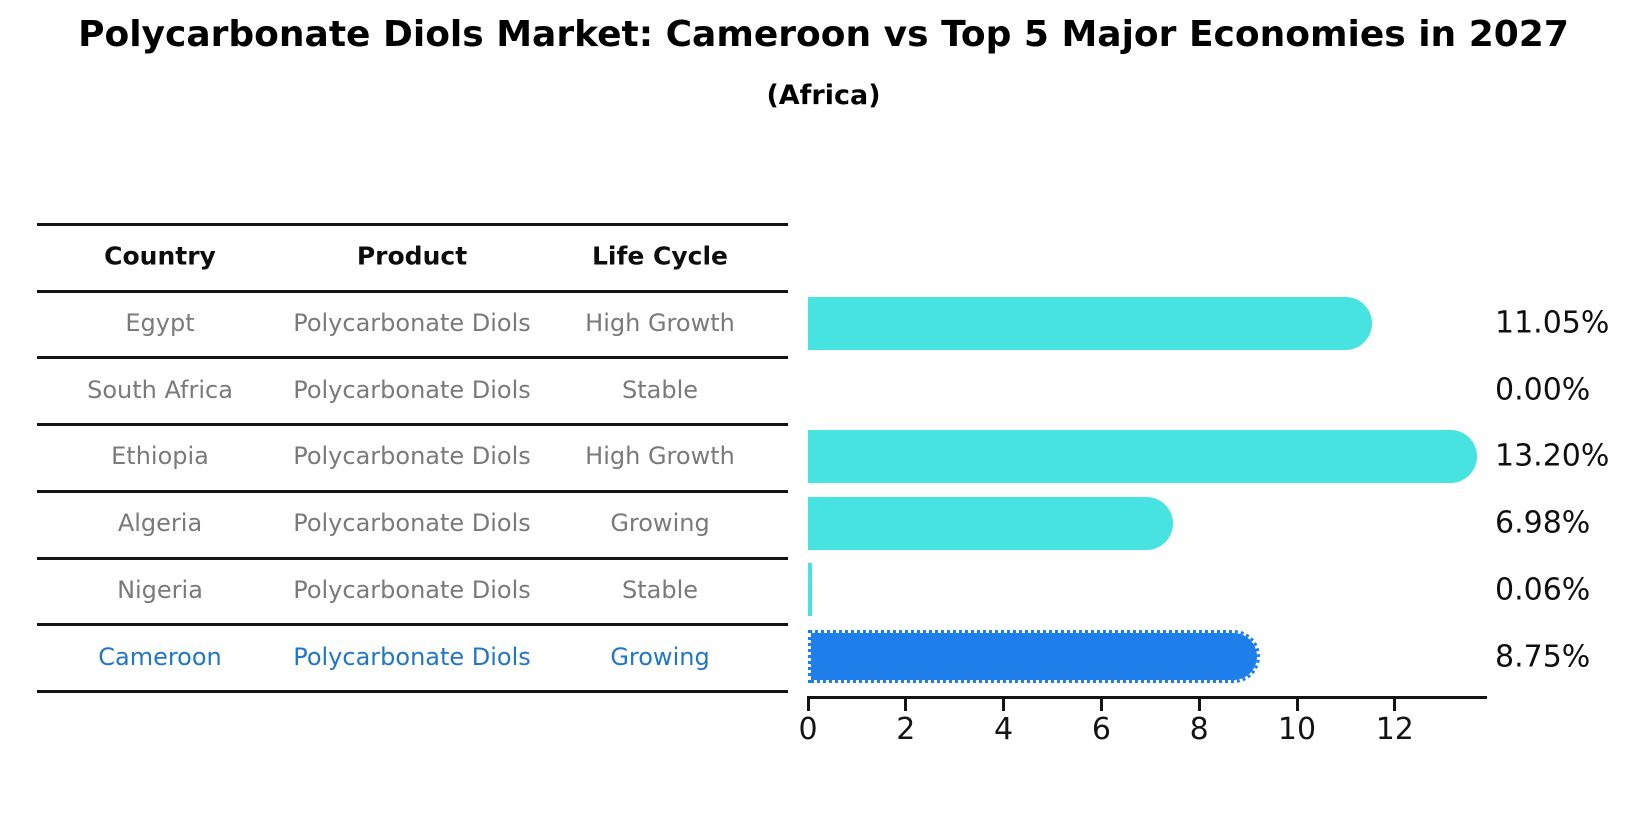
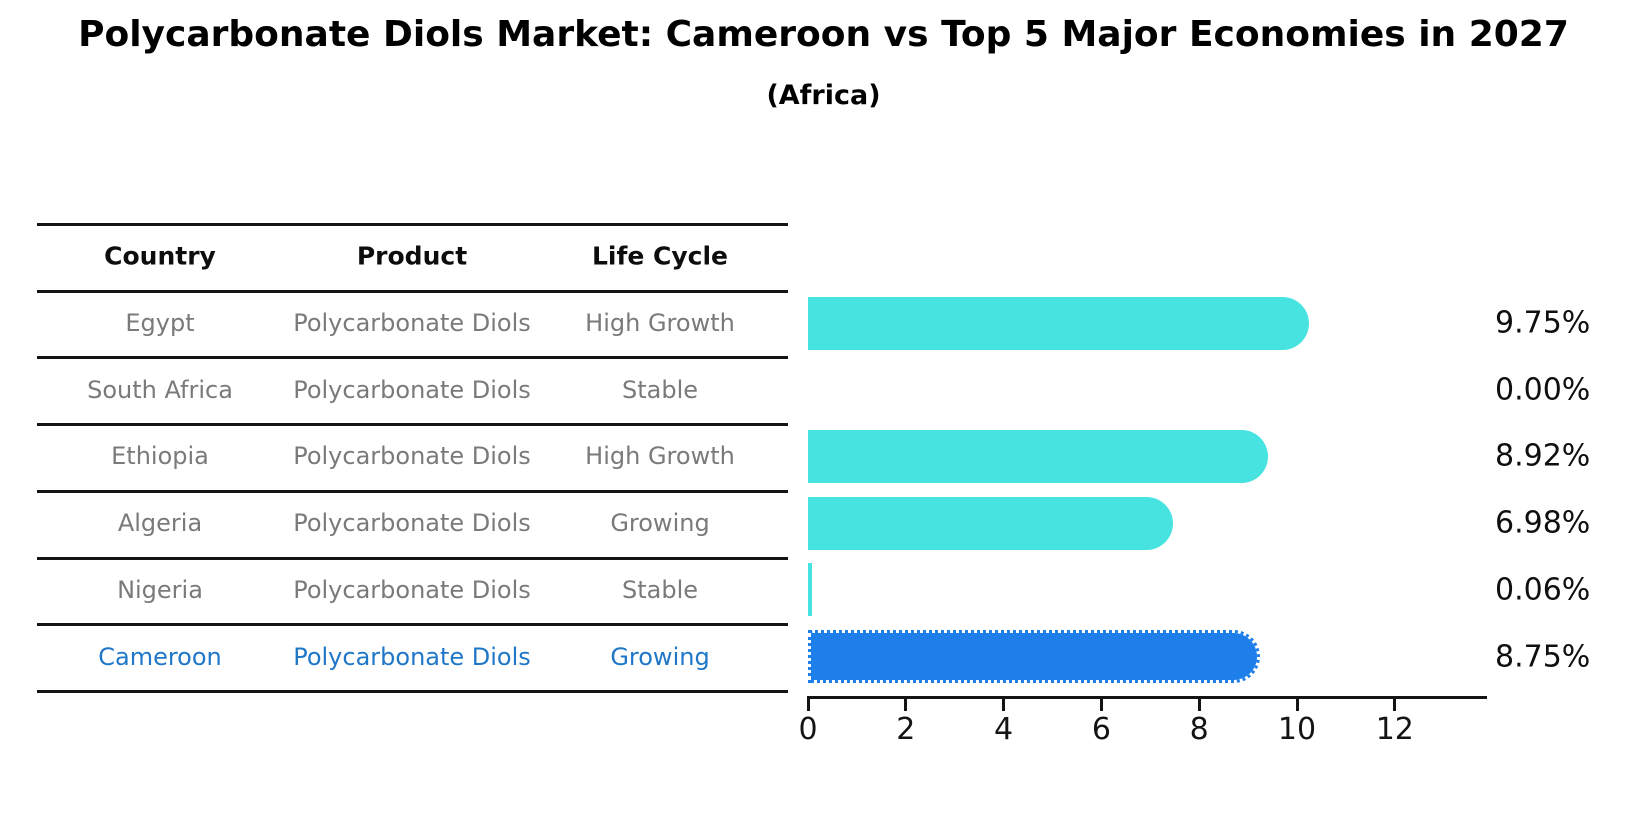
Egypt: 11.05% -> 9.75%
Ethiopia: 13.20% -> 8.92%
